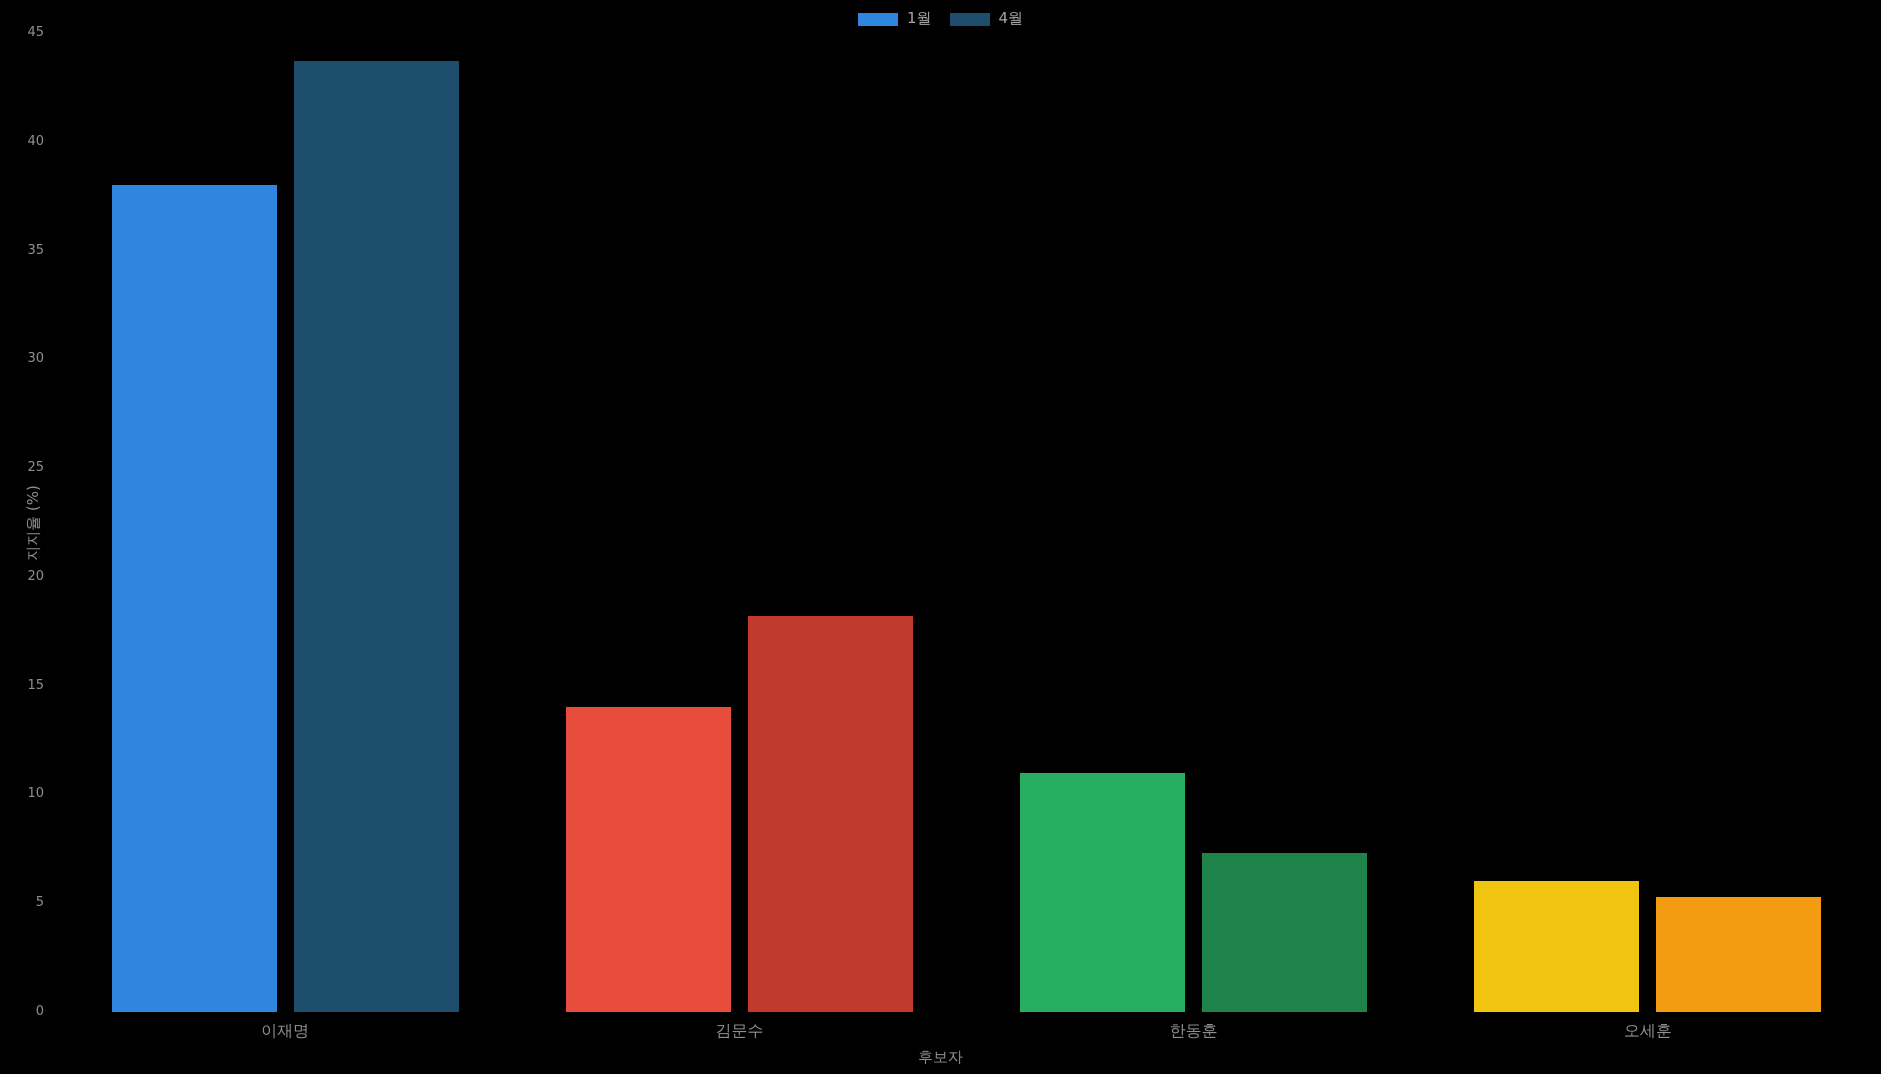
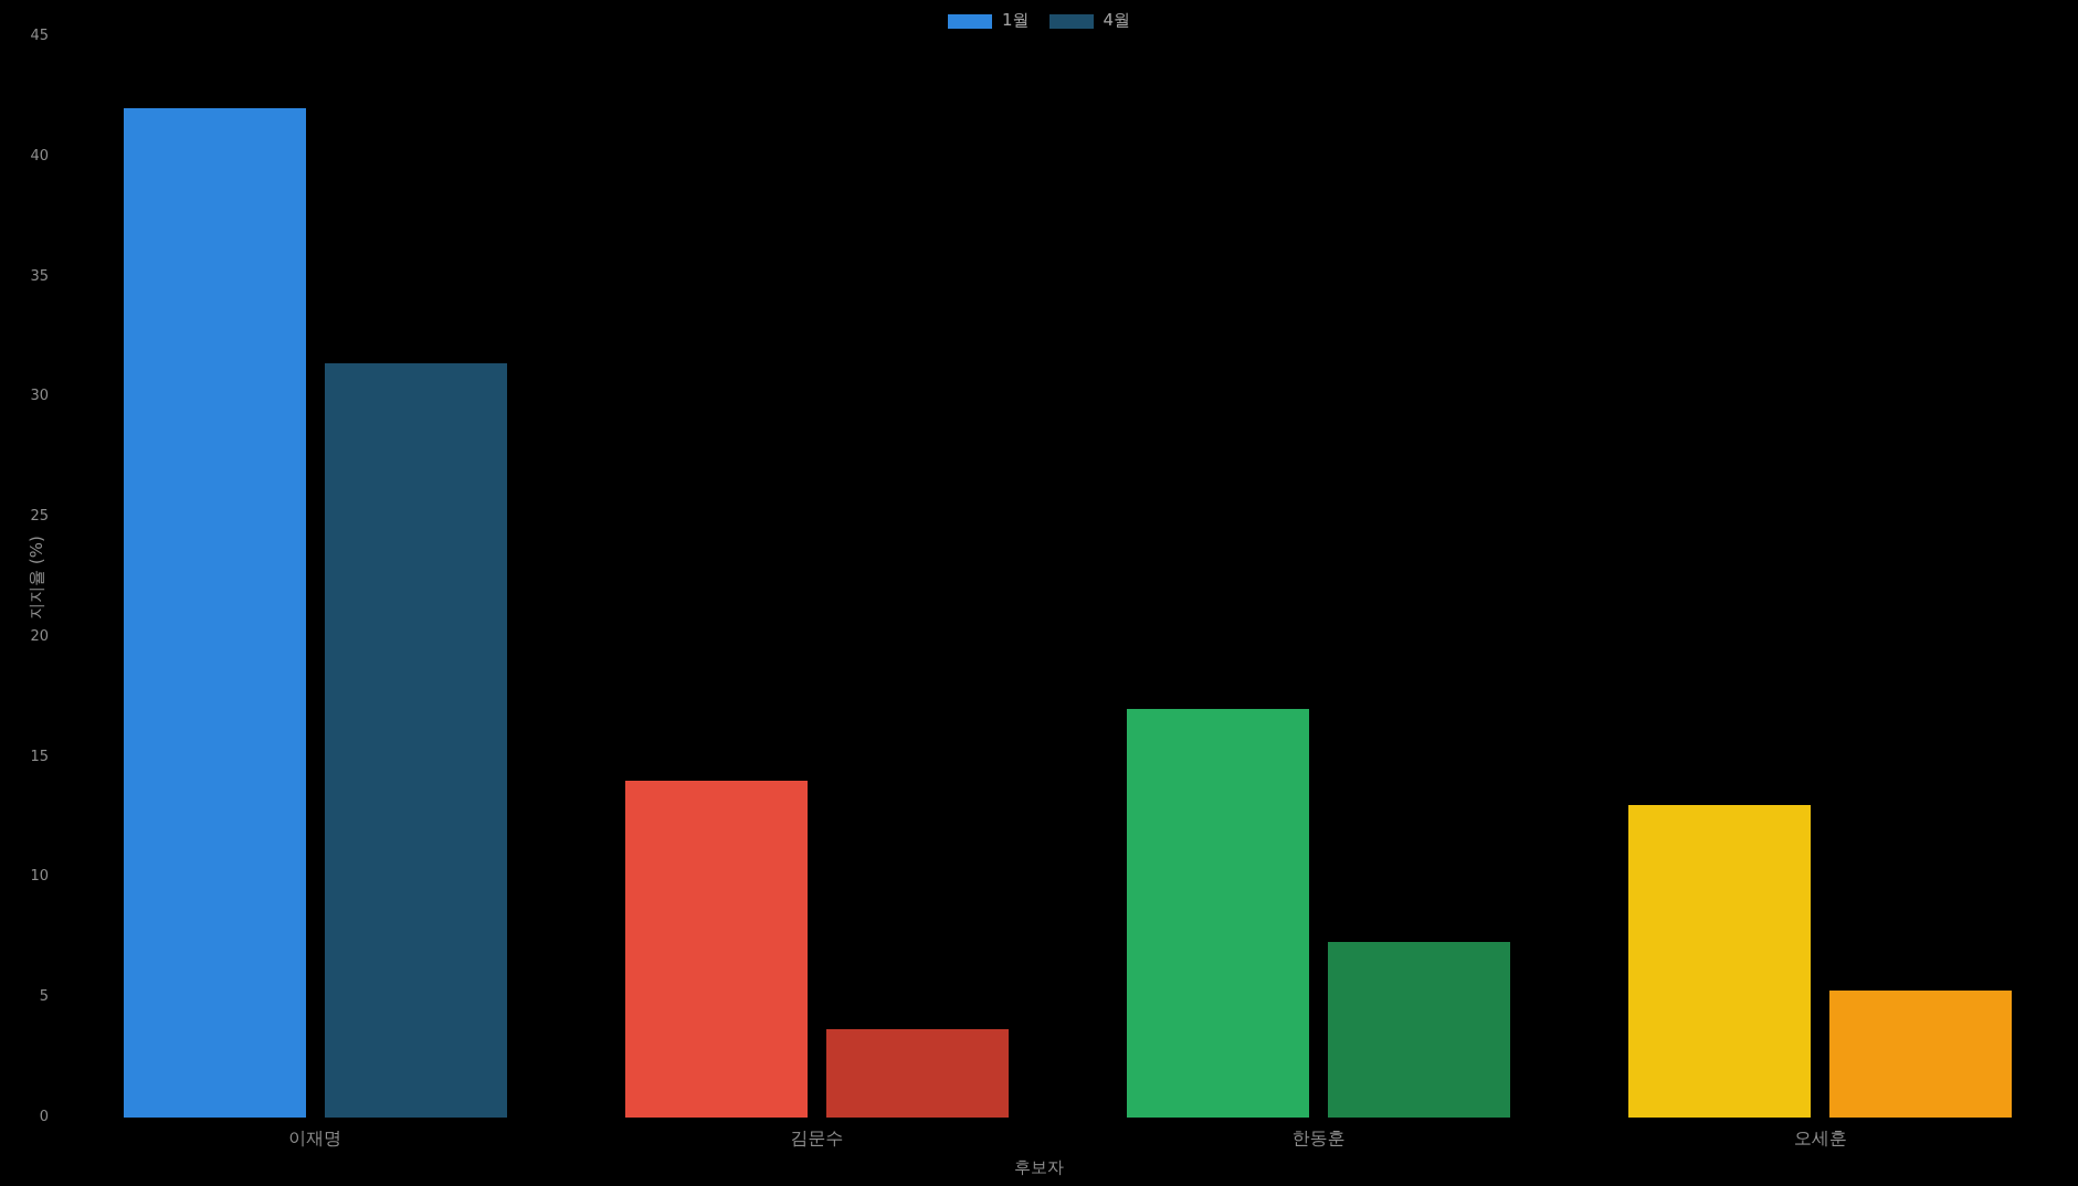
1월/이재명: 38 -> 42
4월/이재명: 43.7 -> 31.4
4월/김문수: 18.2 -> 3.7
1월/한동훈: 11 -> 17
1월/오세훈: 6 -> 13
